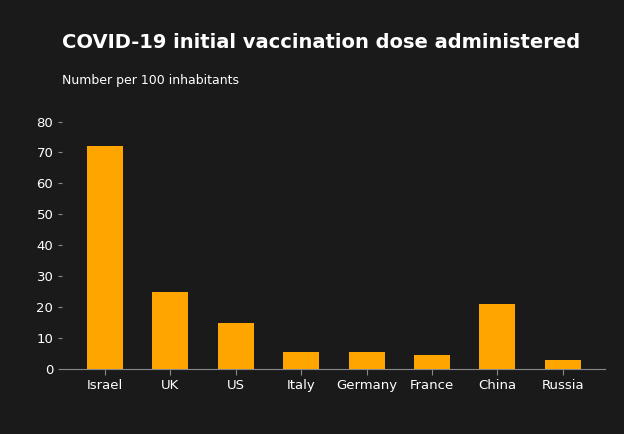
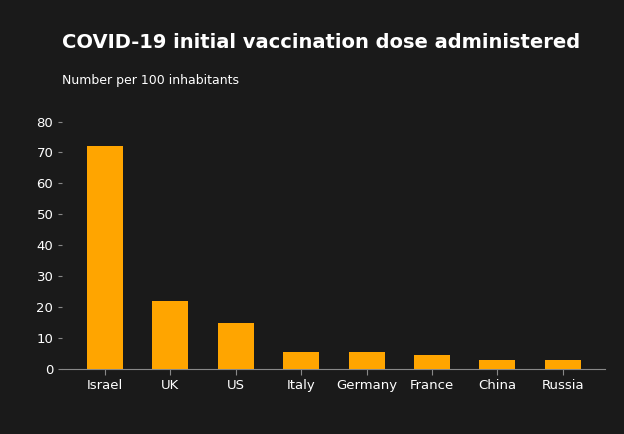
UK: 25.0 -> 22.0
China: 21.0 -> 3.0
